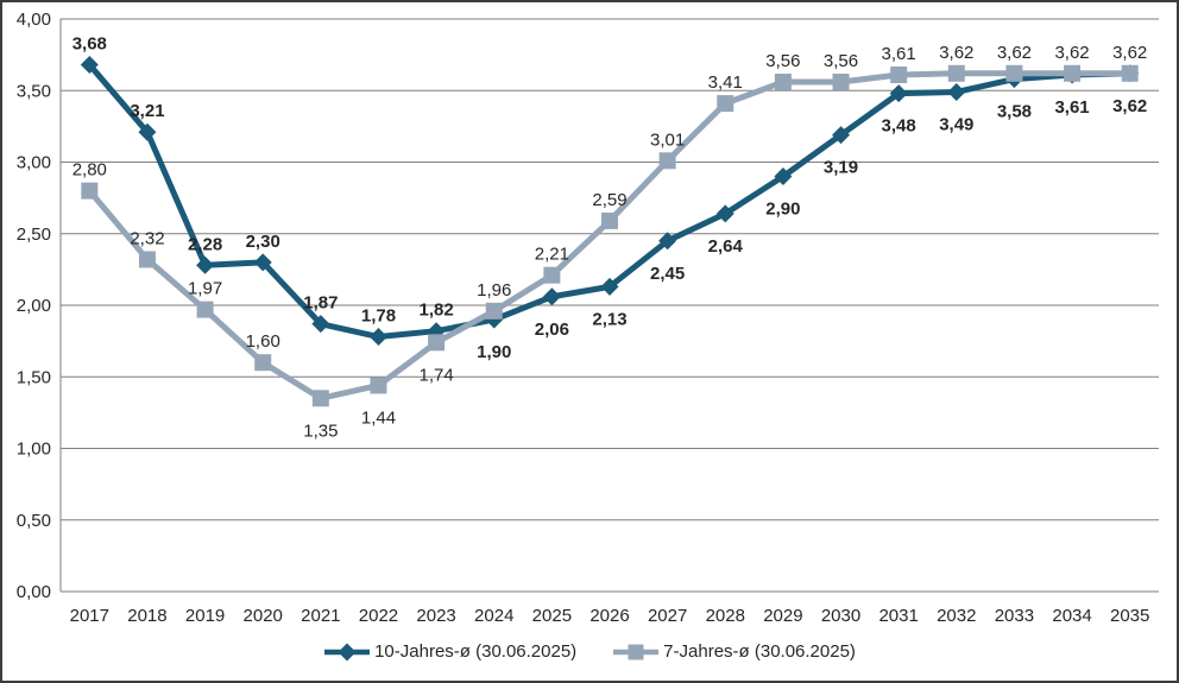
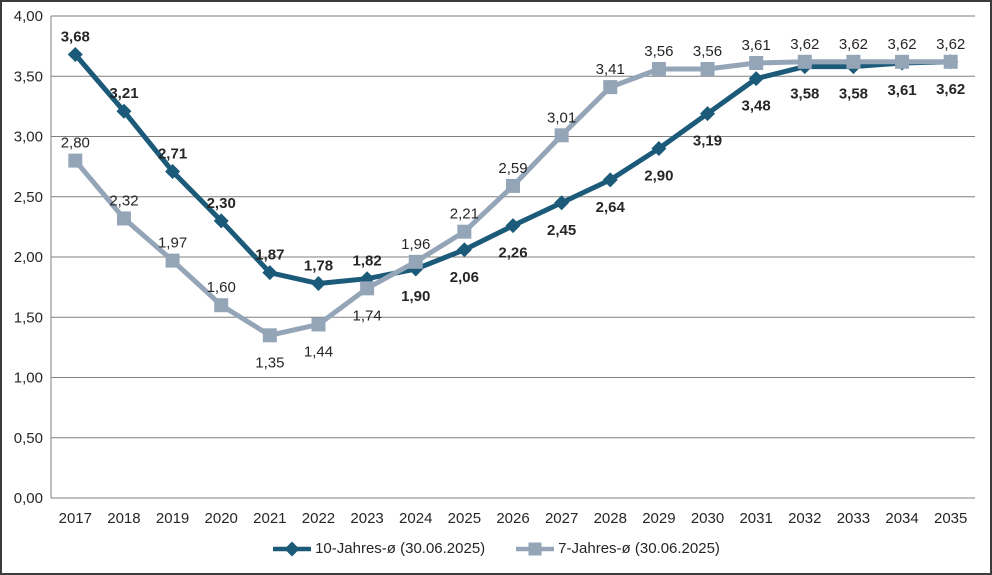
10-Jahres-ø (30.06.2025)/2019: 2,28 -> 2,71
10-Jahres-ø (30.06.2025)/2026: 2,13 -> 2,26
10-Jahres-ø (30.06.2025)/2032: 3,49 -> 3,58
